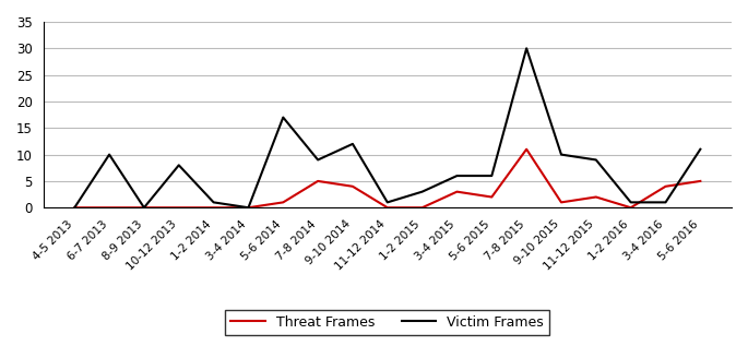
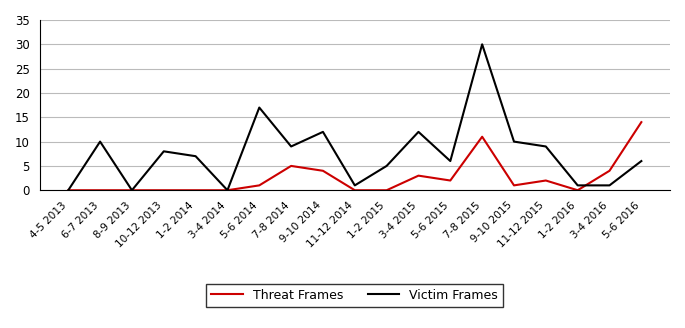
Victim Frames/1-2 2014: 1 -> 7
Victim Frames/1-2 2015: 3 -> 5
Victim Frames/3-4 2015: 6 -> 12
Threat Frames/5-6 2016: 5 -> 14
Victim Frames/5-6 2016: 11 -> 6
